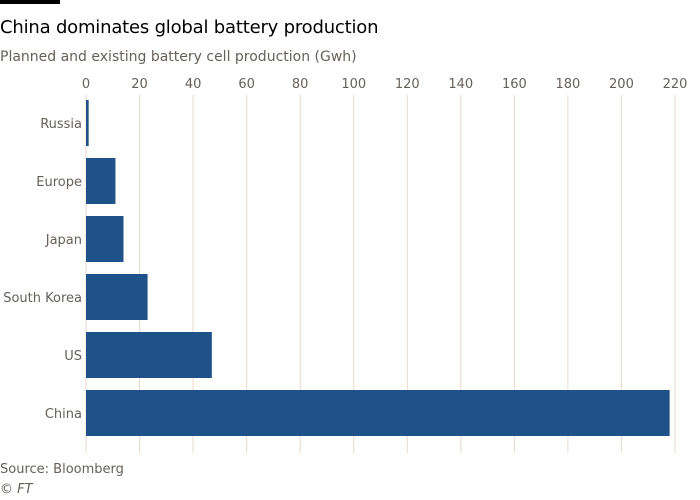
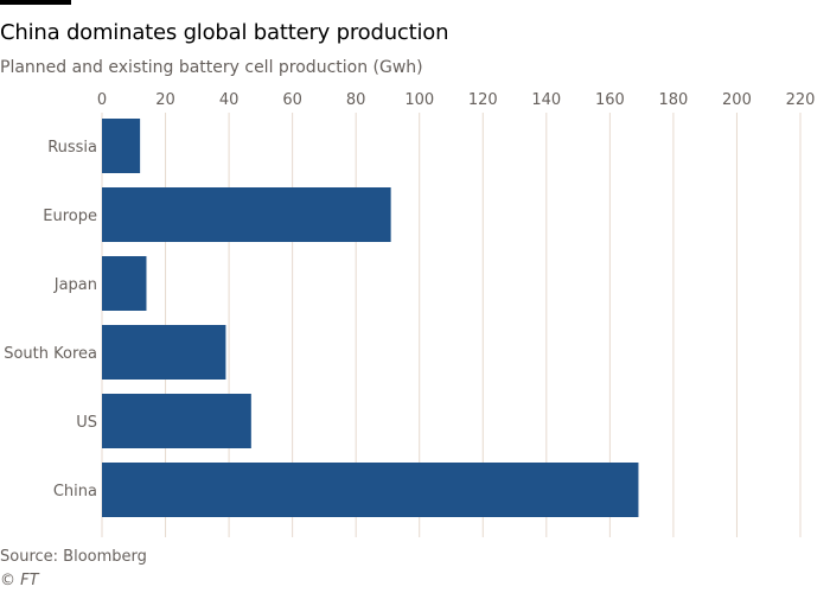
Russia: 1 -> 12
Europe: 11 -> 91
South Korea: 23 -> 39
China: 218 -> 169
